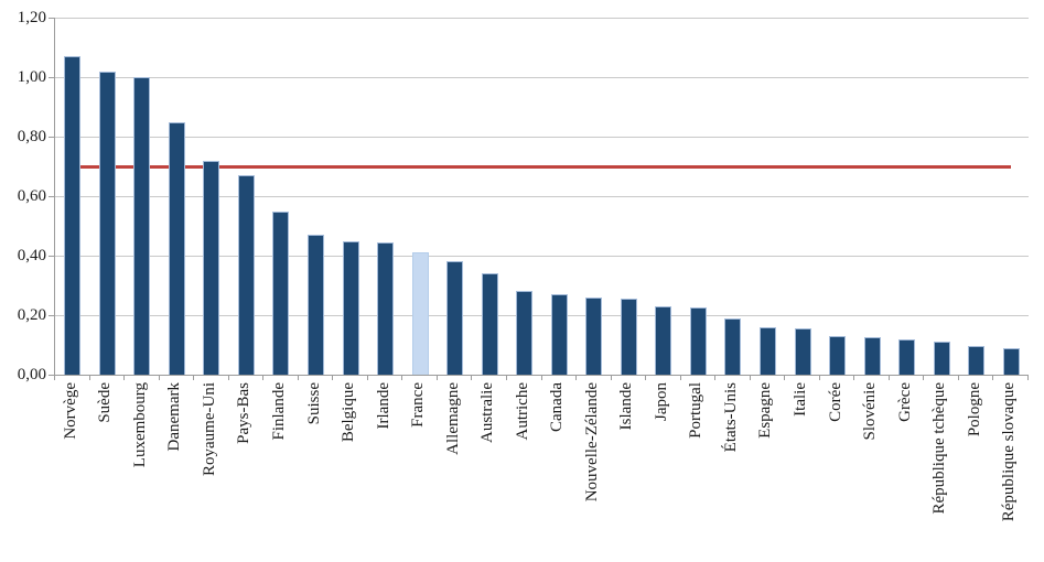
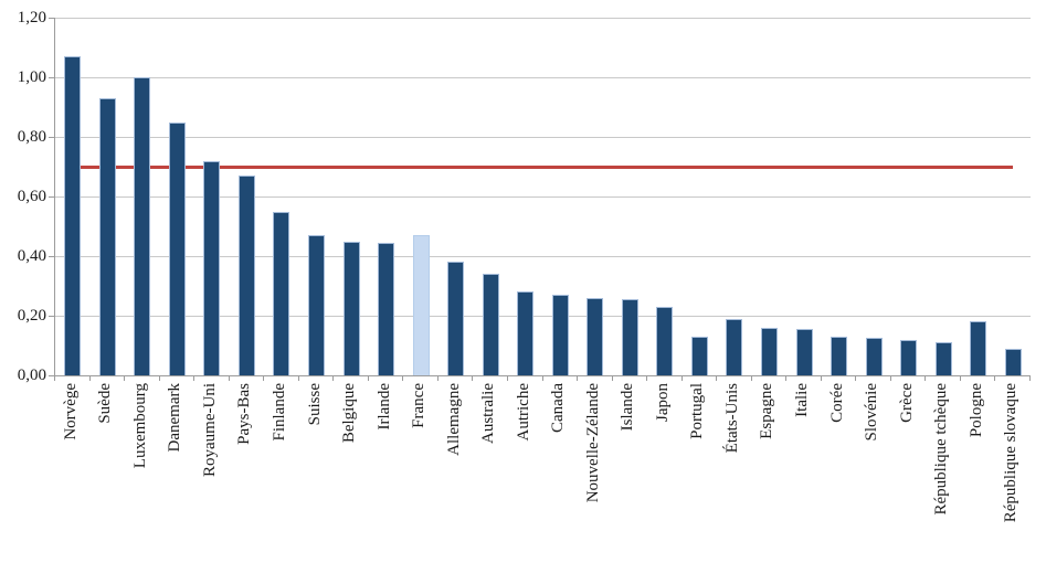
Suède: 1,02 -> 0,93
France: 0,41 -> 0,47
Portugal: 0,23 -> 0,13
Pologne: 0,10 -> 0,18
